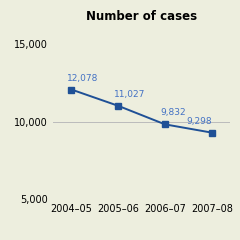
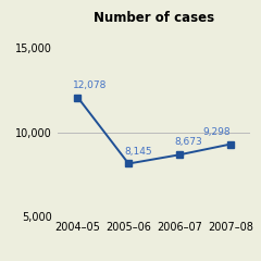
2005–06: 11,027 -> 8,145
2006–07: 9,832 -> 8,673
